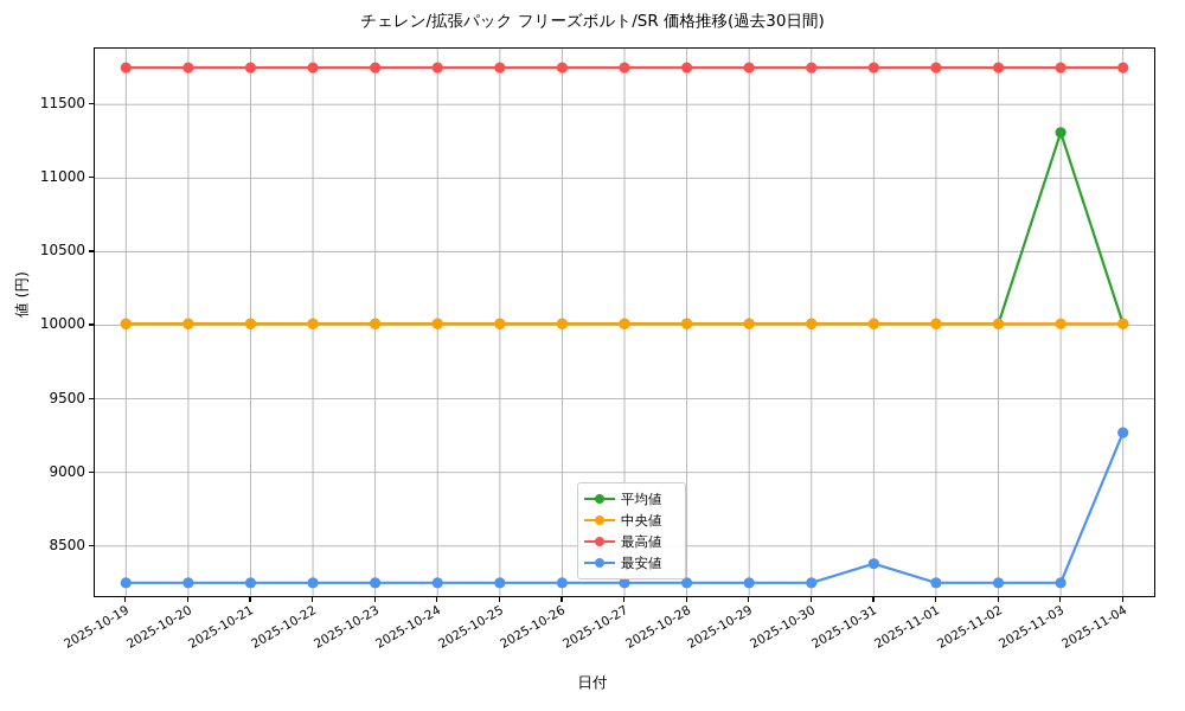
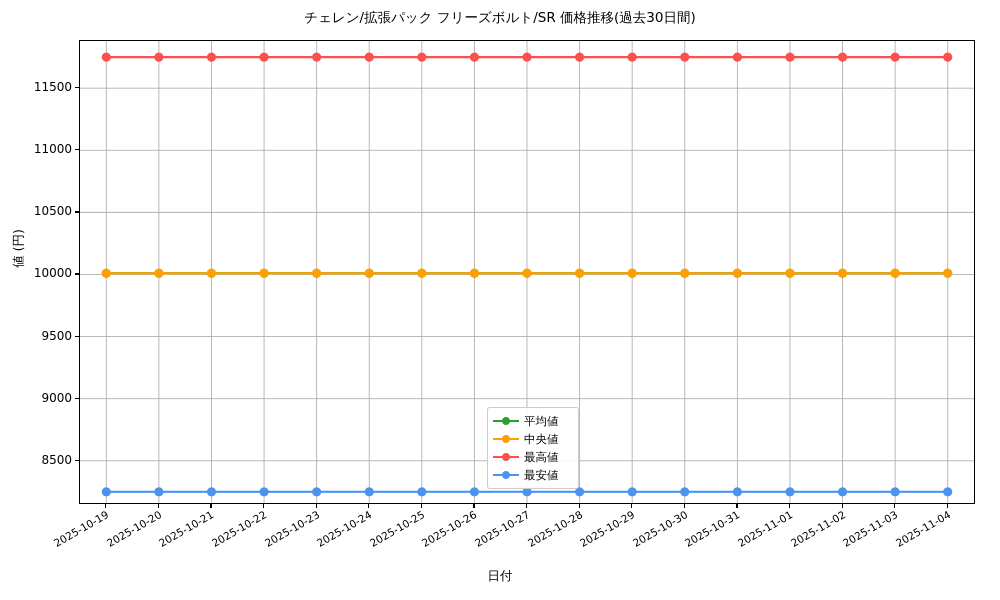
最安値/2025-10-31: 8380 -> 8250
平均値/2025-11-03: 11310 -> 10010
最安値/2025-11-04: 9270 -> 8250
